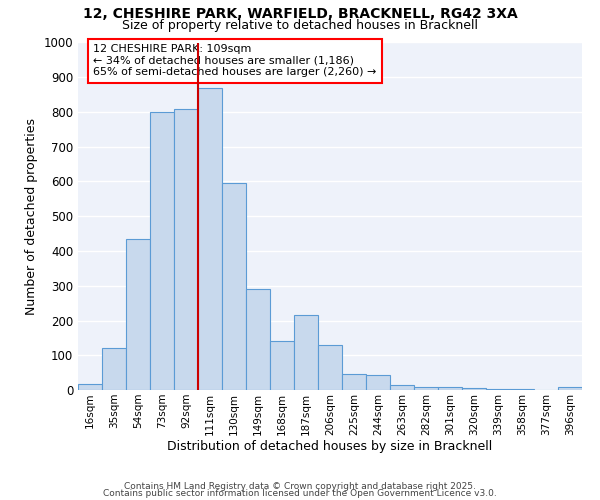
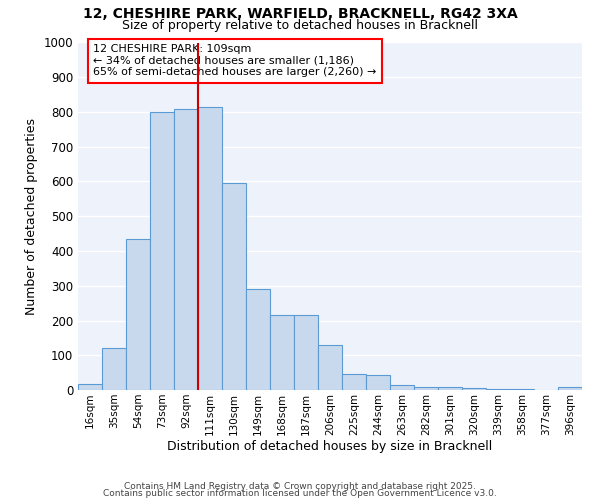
111sqm: 870 -> 815
168sqm: 140 -> 215
